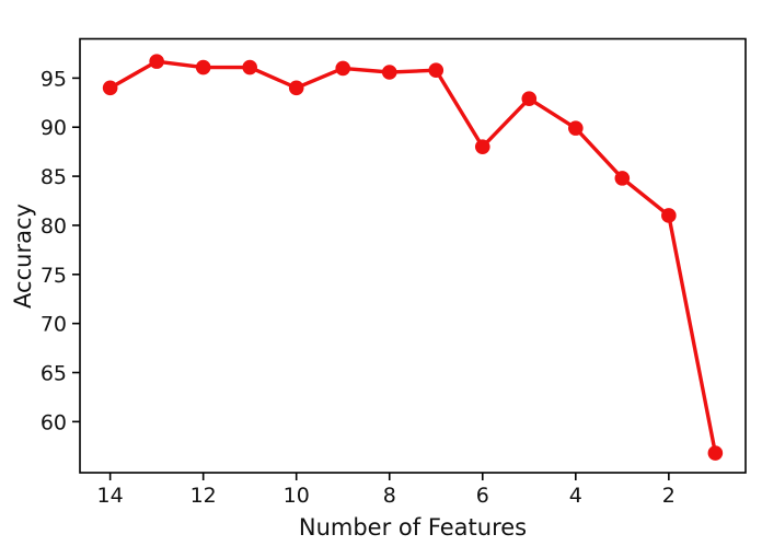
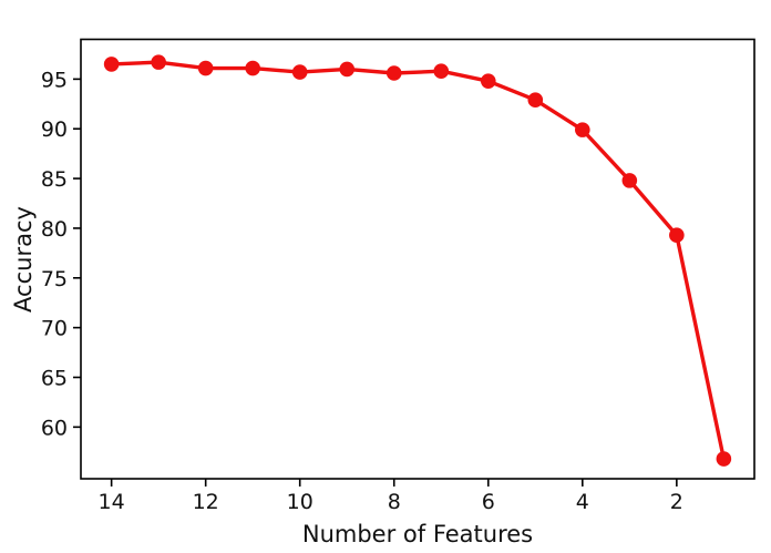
14: 94 -> 96
10: 94 -> 96
6: 88 -> 95
2: 81 -> 79
